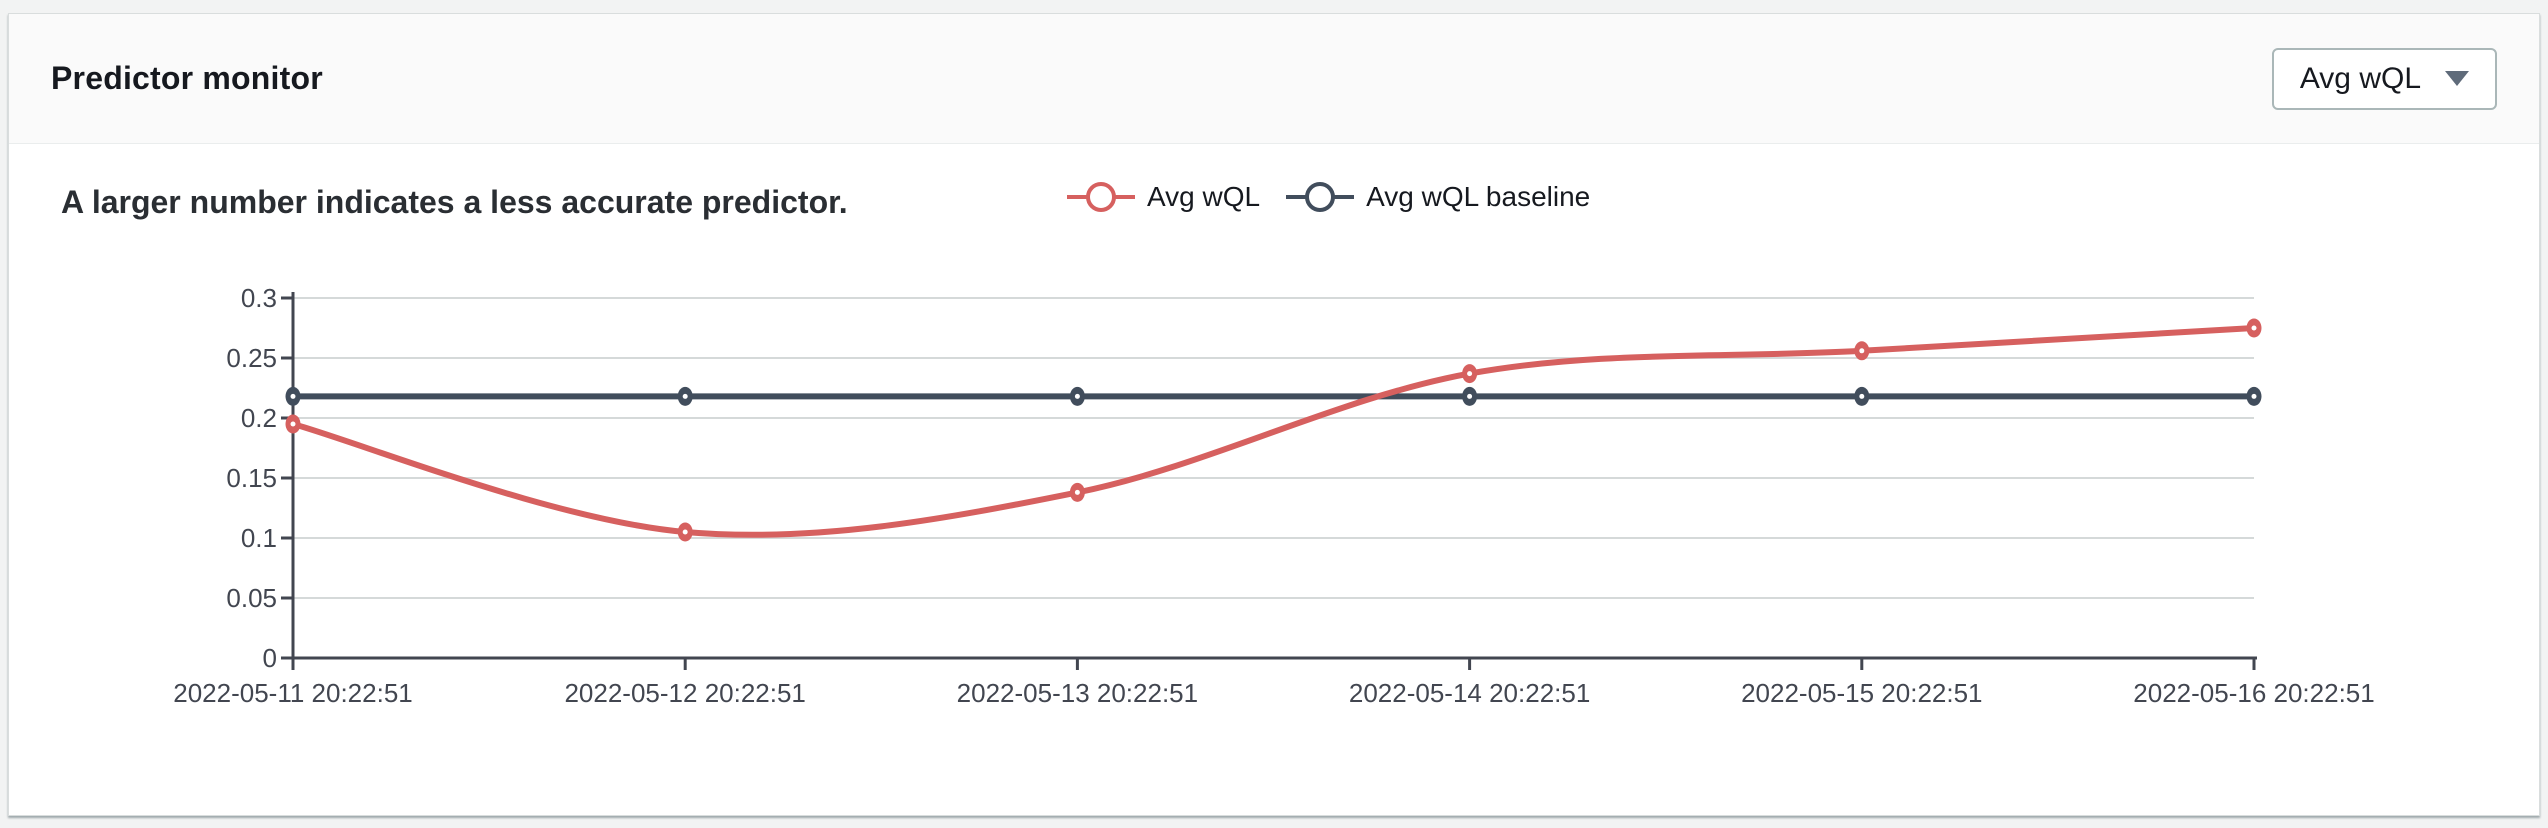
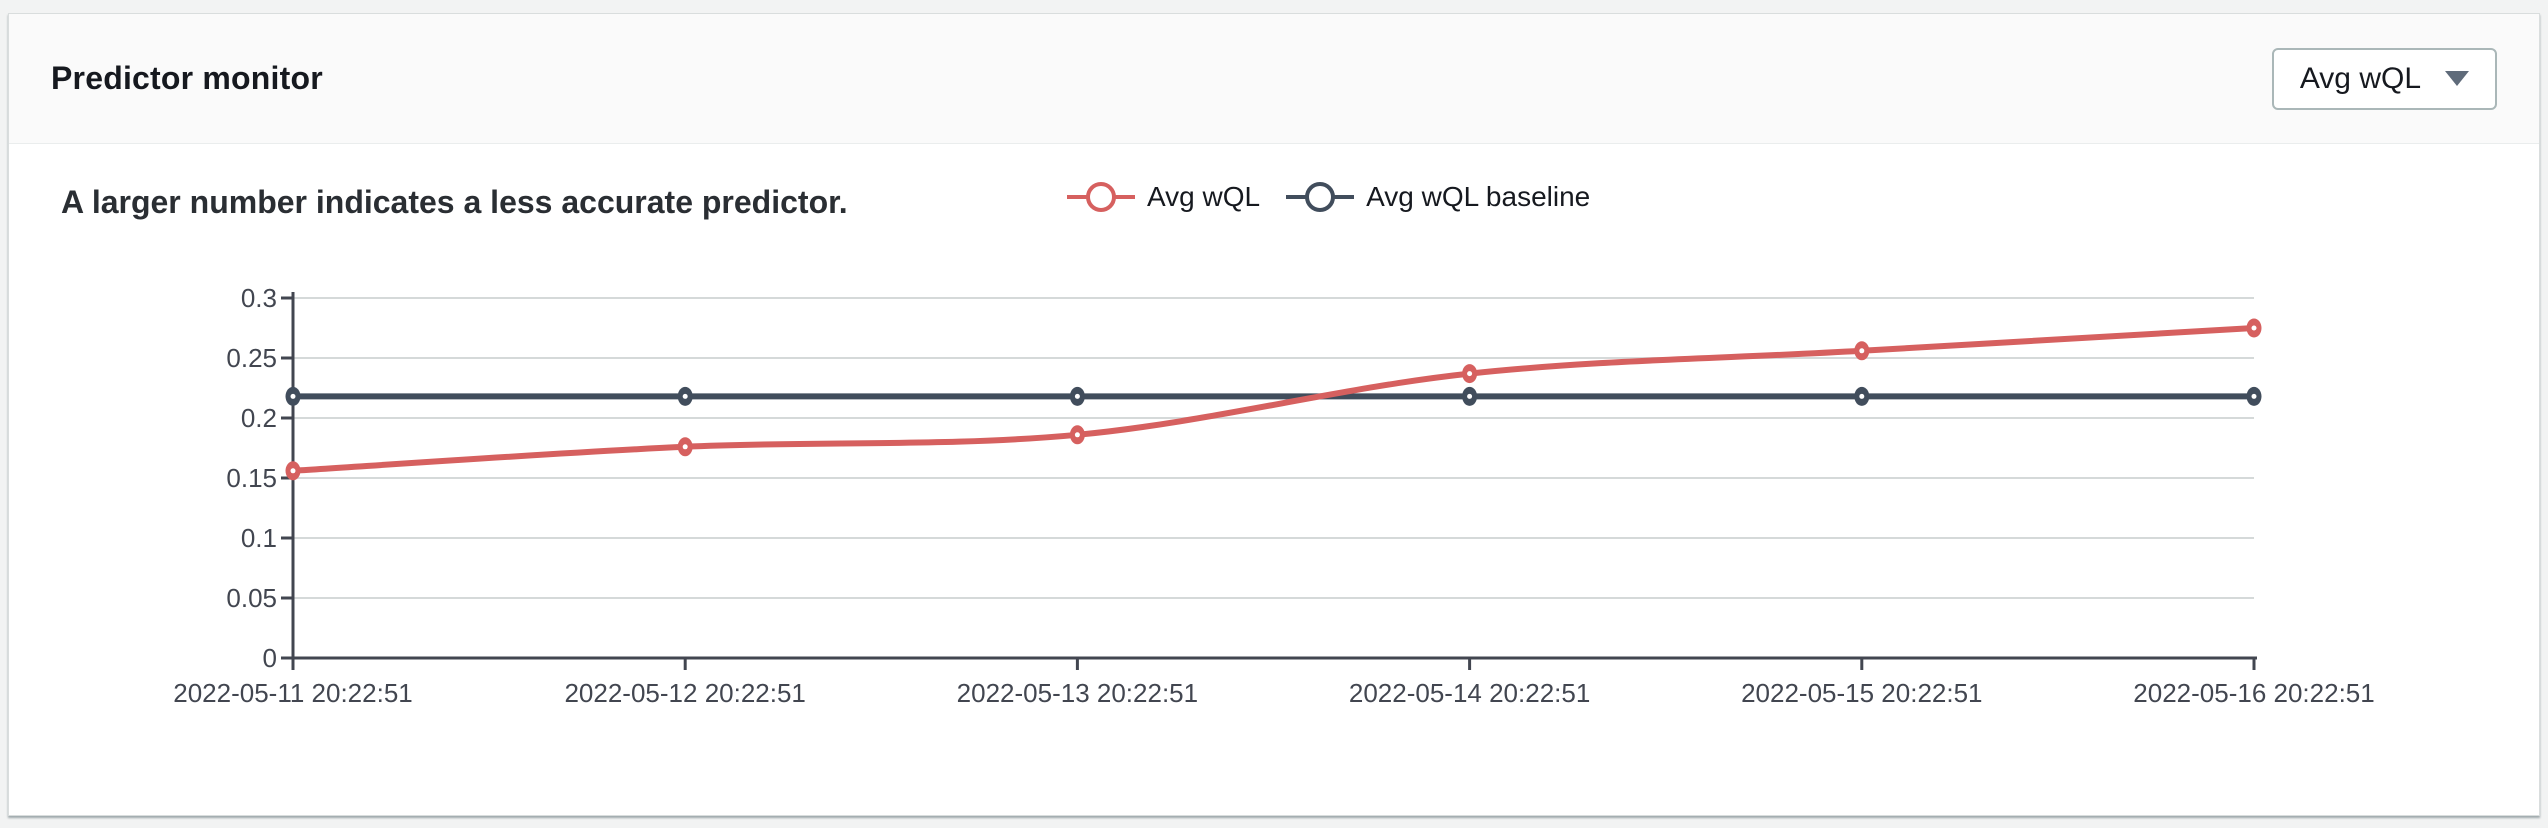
Avg wQL/2022-05-11 20:22:51: 0.195 -> 0.156
Avg wQL/2022-05-12 20:22:51: 0.105 -> 0.176
Avg wQL/2022-05-13 20:22:51: 0.138 -> 0.186
